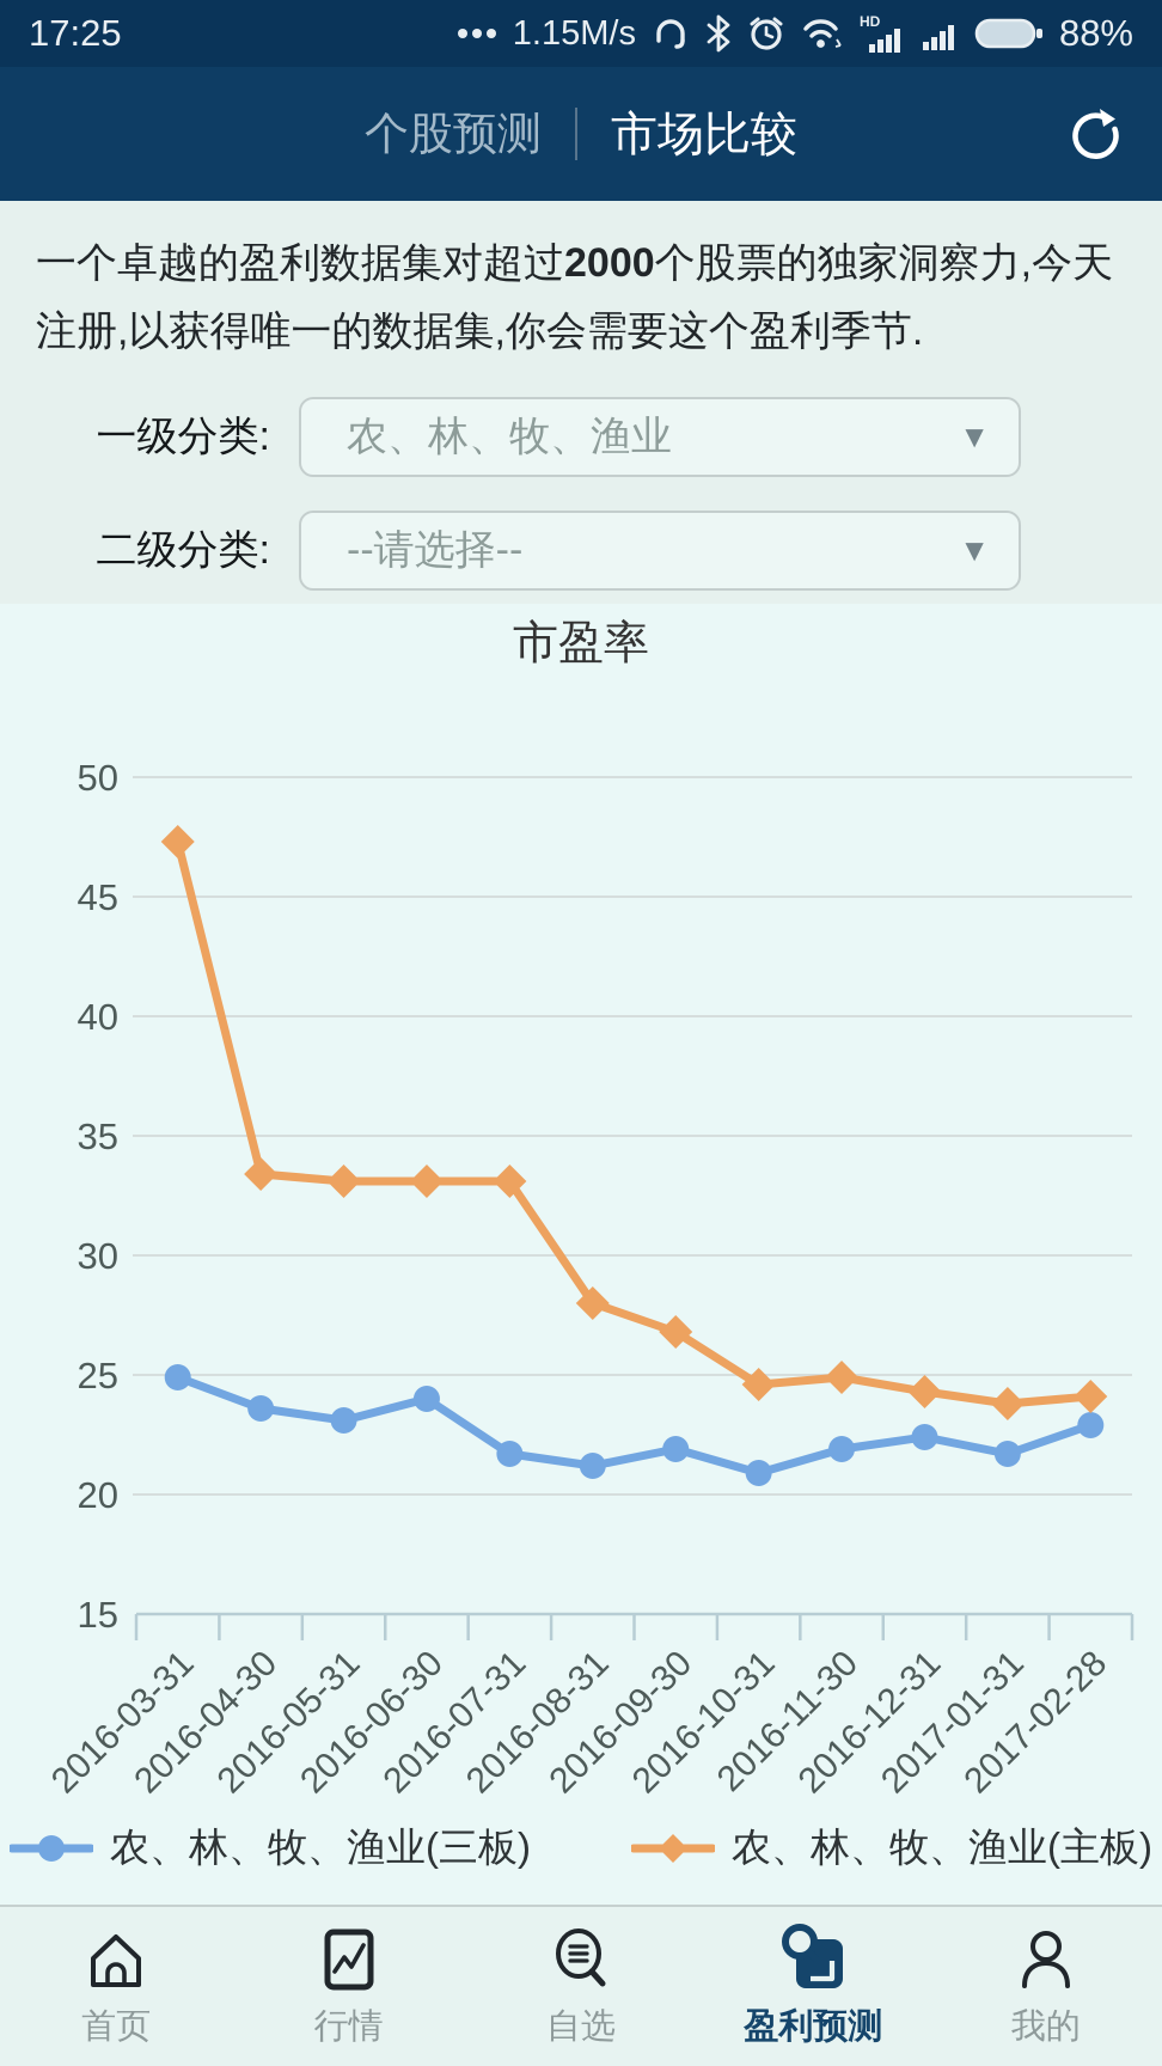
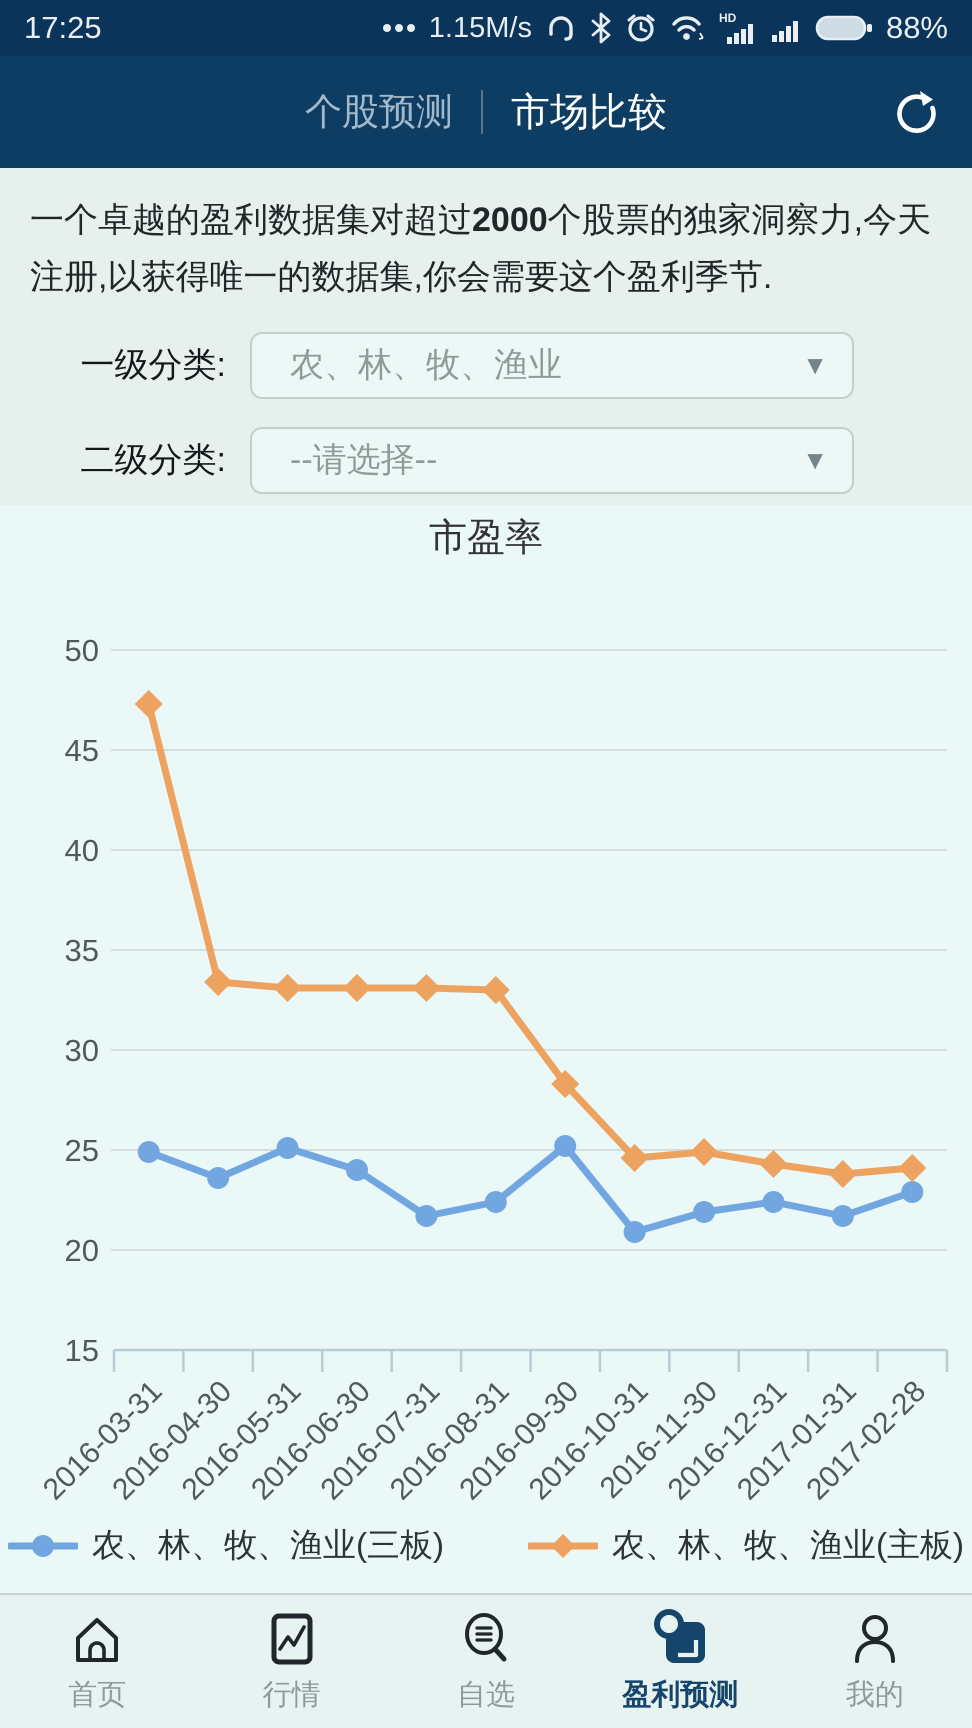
农、林、牧、渔业(三板)/2016-05-31: 23.1 -> 25.1
农、林、牧、渔业(三板)/2016-08-31: 21.2 -> 22.4
农、林、牧、渔业(主板)/2016-08-31: 28.0 -> 33.0
农、林、牧、渔业(三板)/2016-09-30: 21.9 -> 25.2
农、林、牧、渔业(主板)/2016-09-30: 26.8 -> 28.3
